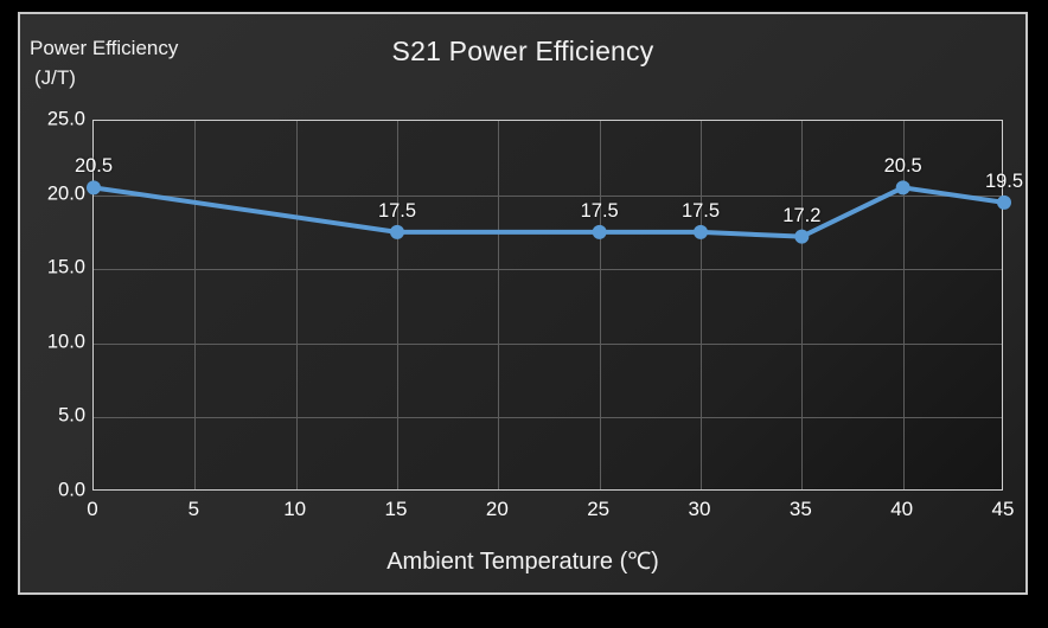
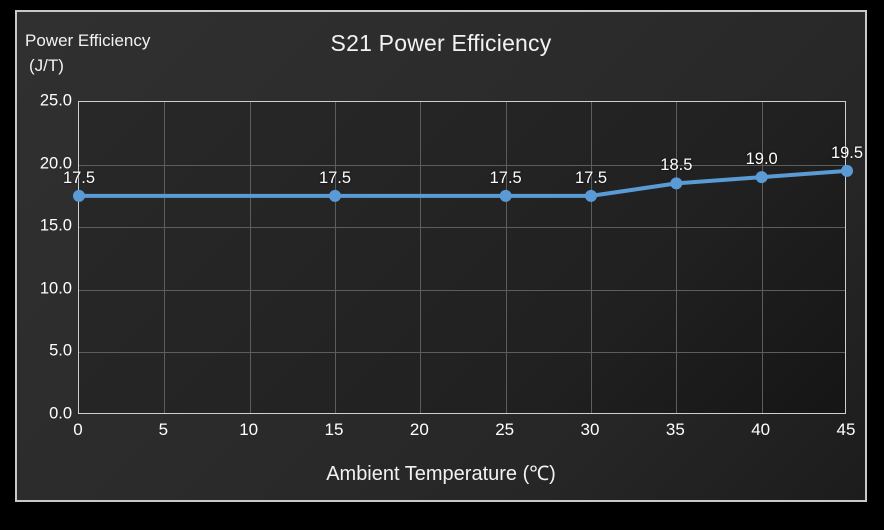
0: 20.5 -> 17.5
35: 17.2 -> 18.5
40: 20.5 -> 19.0
